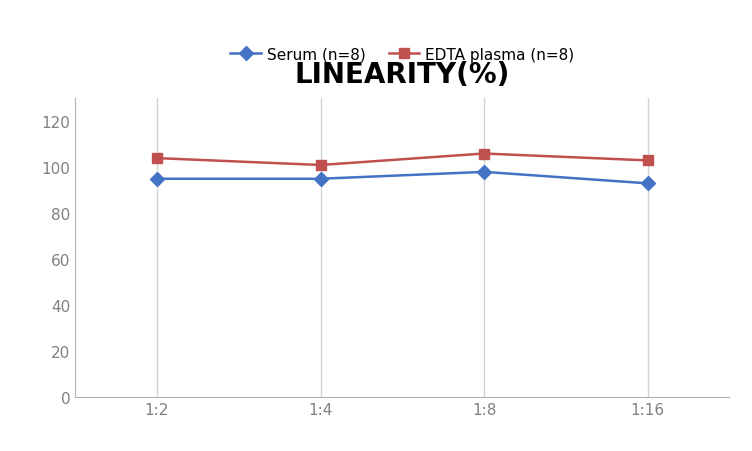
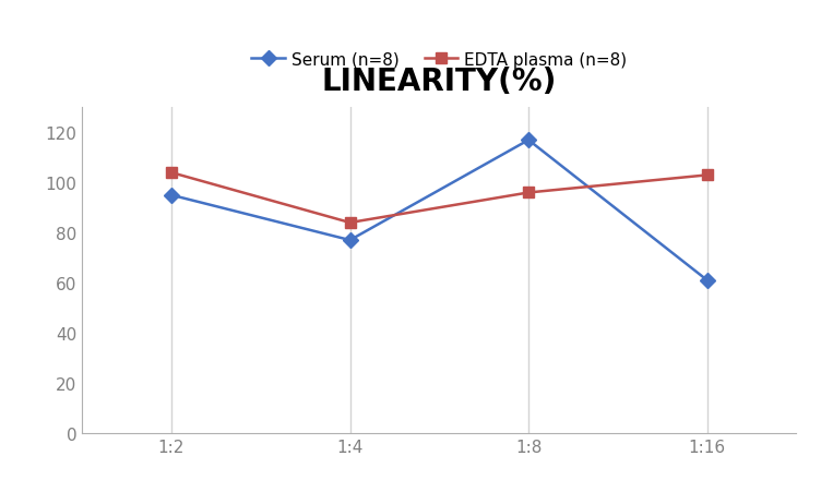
Serum (n=8)/1:4: 95 -> 77
EDTA plasma (n=8)/1:4: 101 -> 84
Serum (n=8)/1:8: 98 -> 117
EDTA plasma (n=8)/1:8: 106 -> 96
Serum (n=8)/1:16: 93 -> 61
